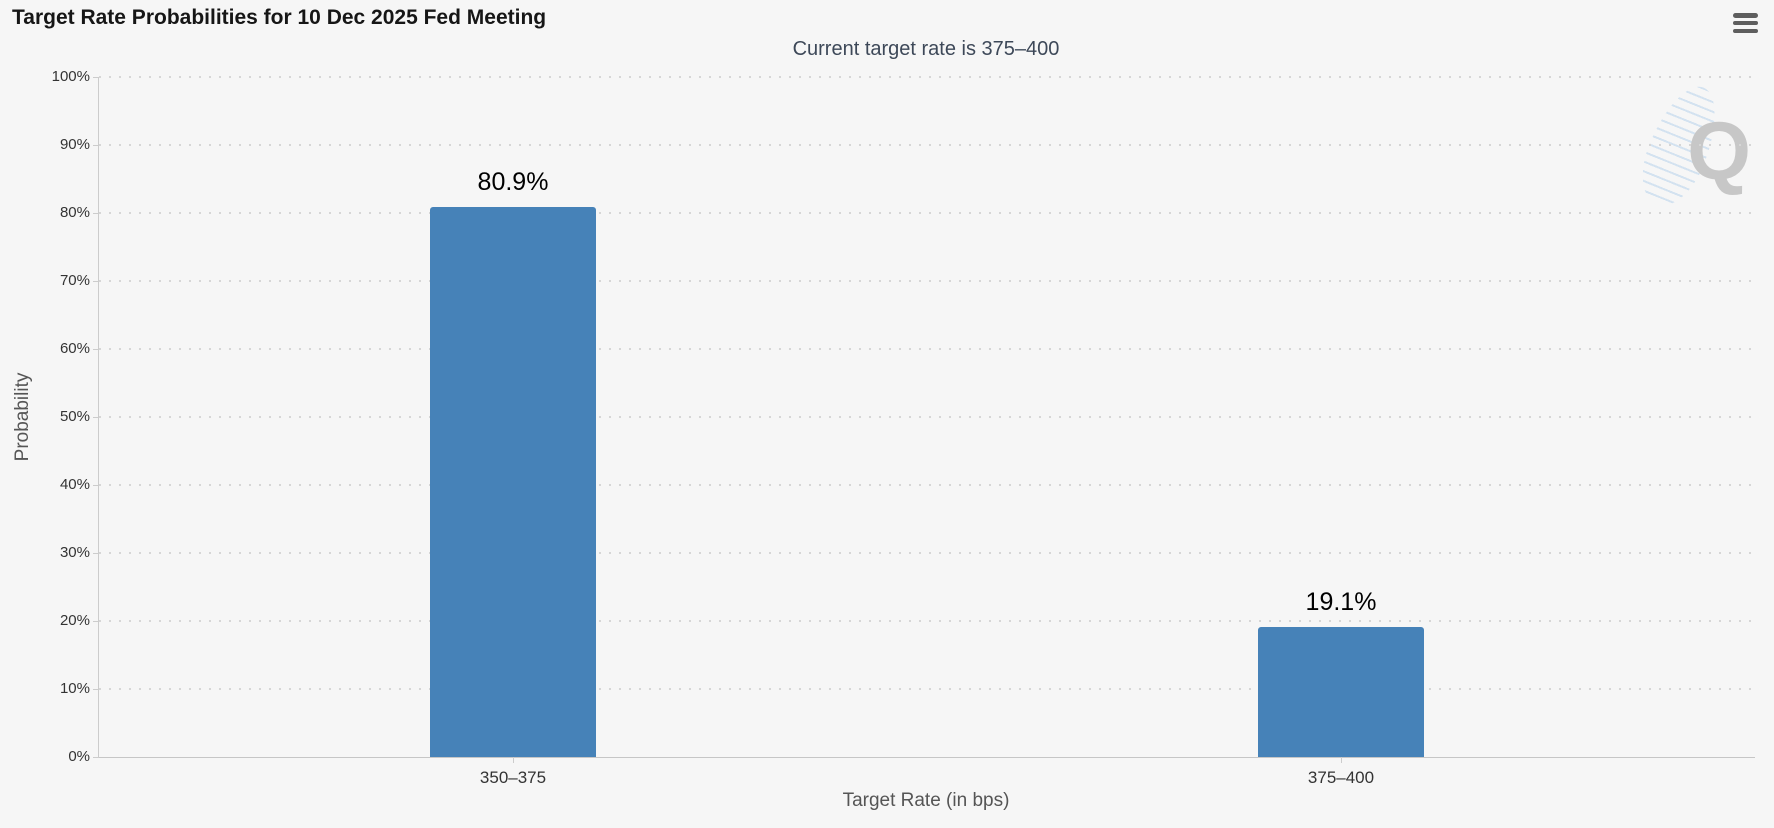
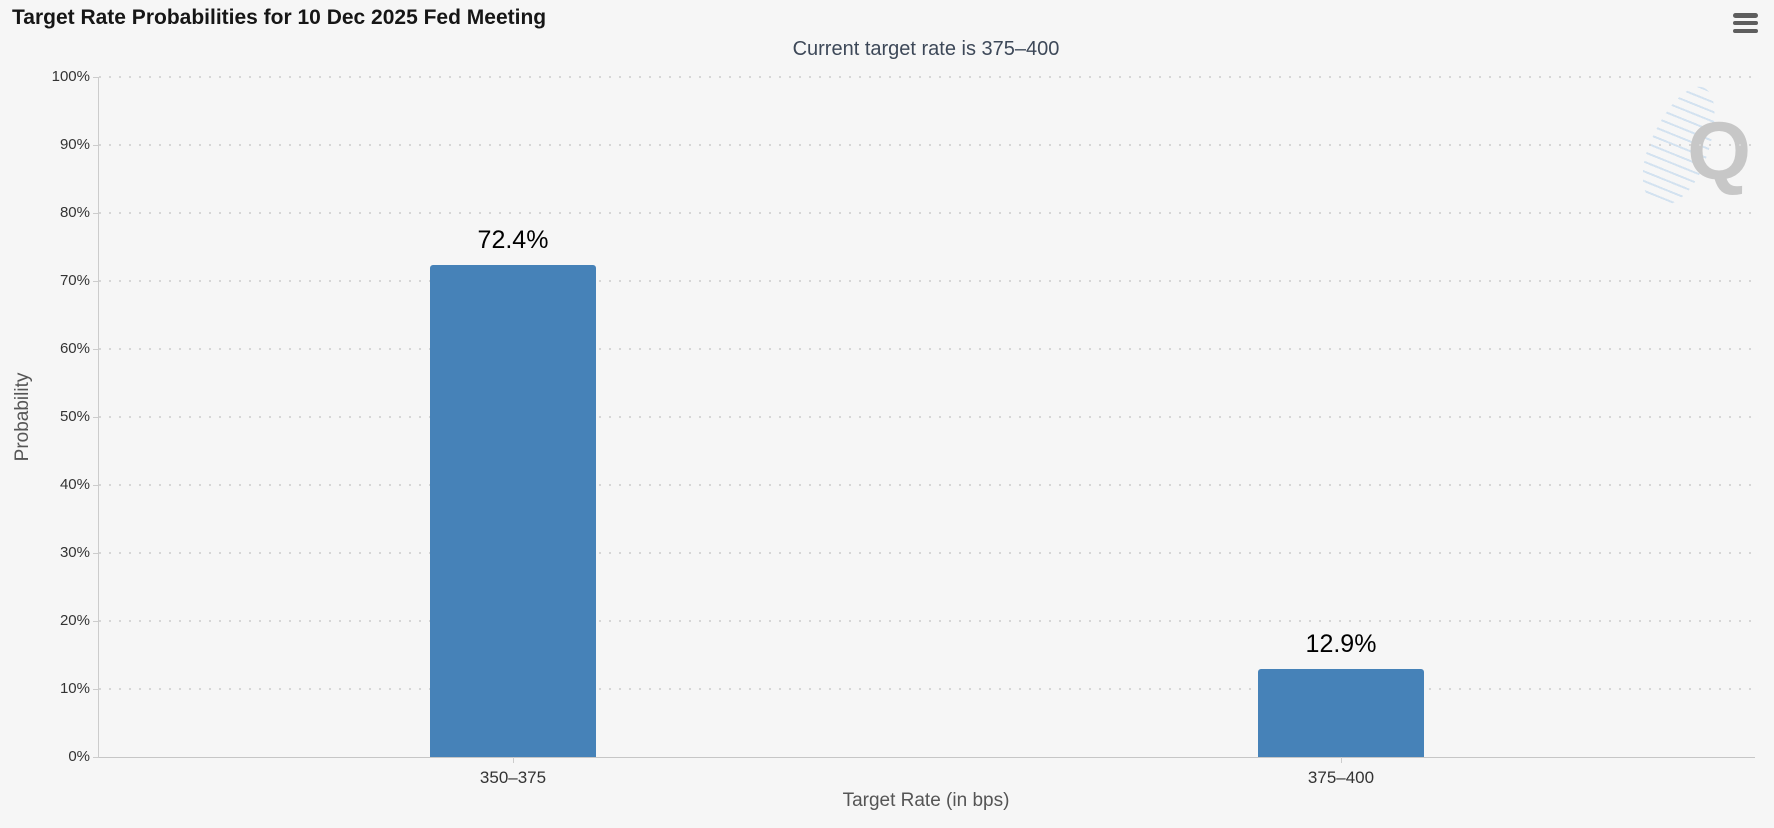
350–375: 80.9% -> 72.4%
375–400: 19.1% -> 12.9%
